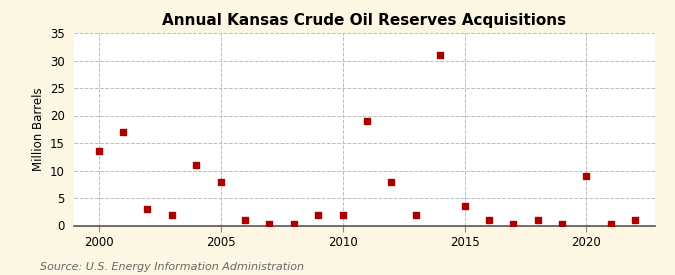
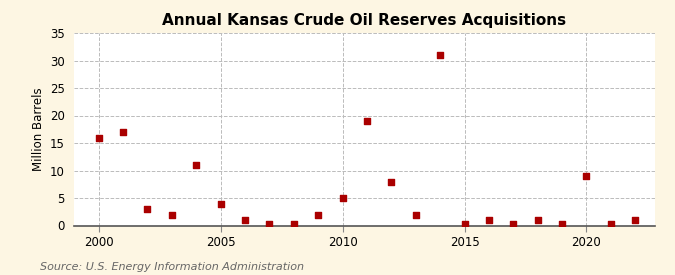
2000: 13.6 -> 16.0
2005: 8.0 -> 4.0
2010: 2.0 -> 5.0
2015: 3.6 -> 0.2
